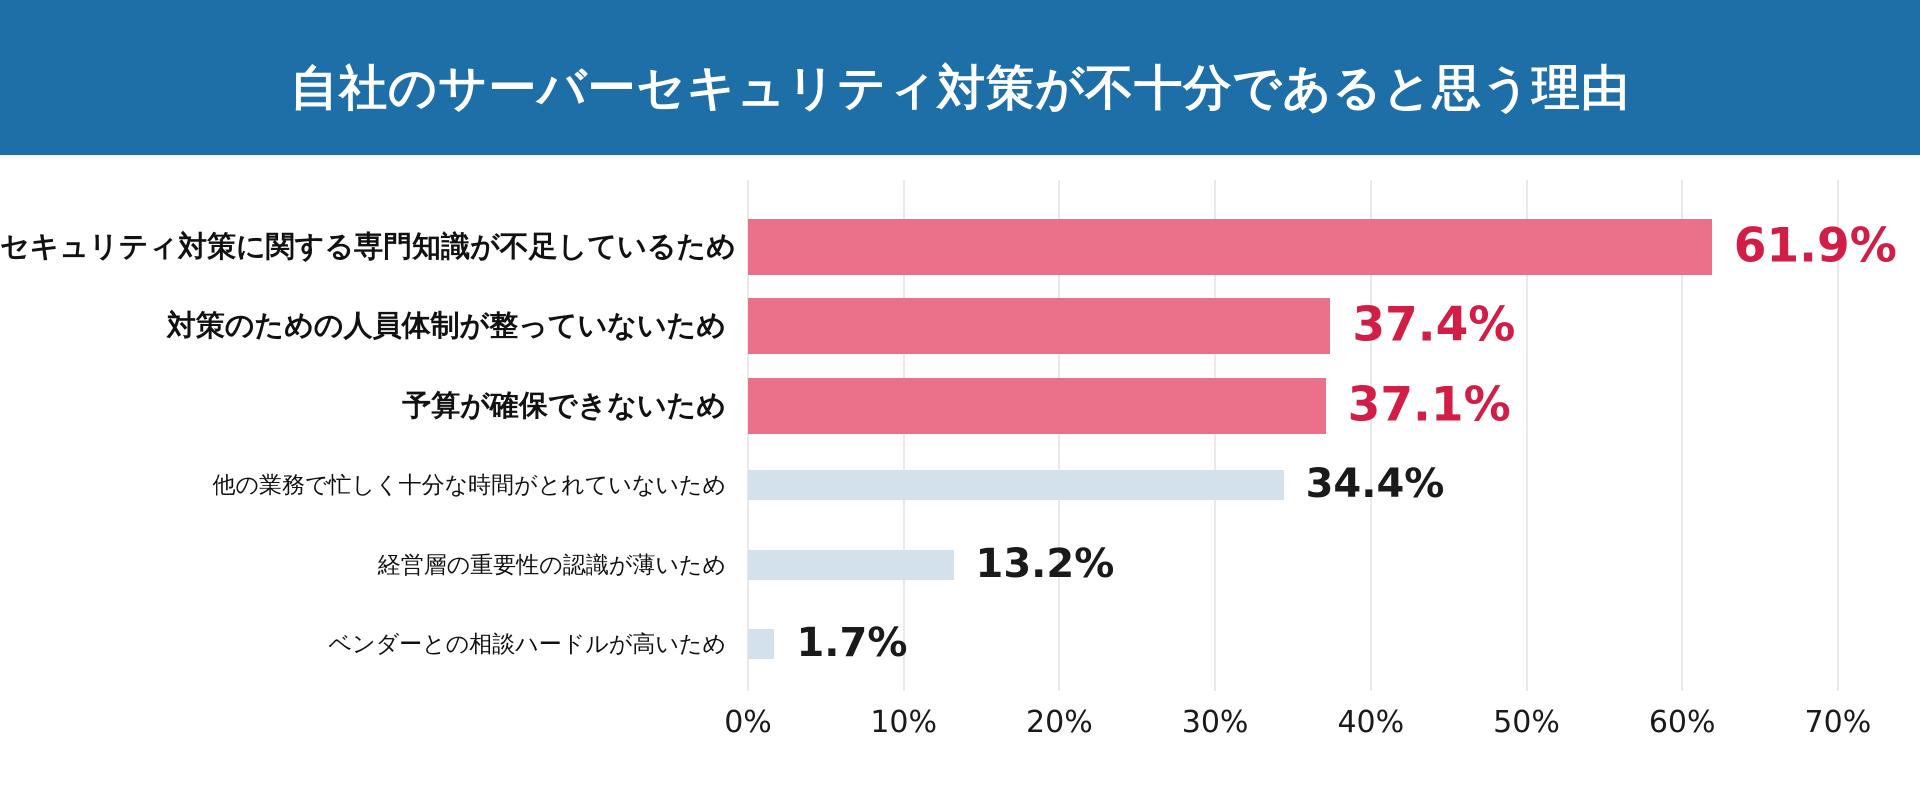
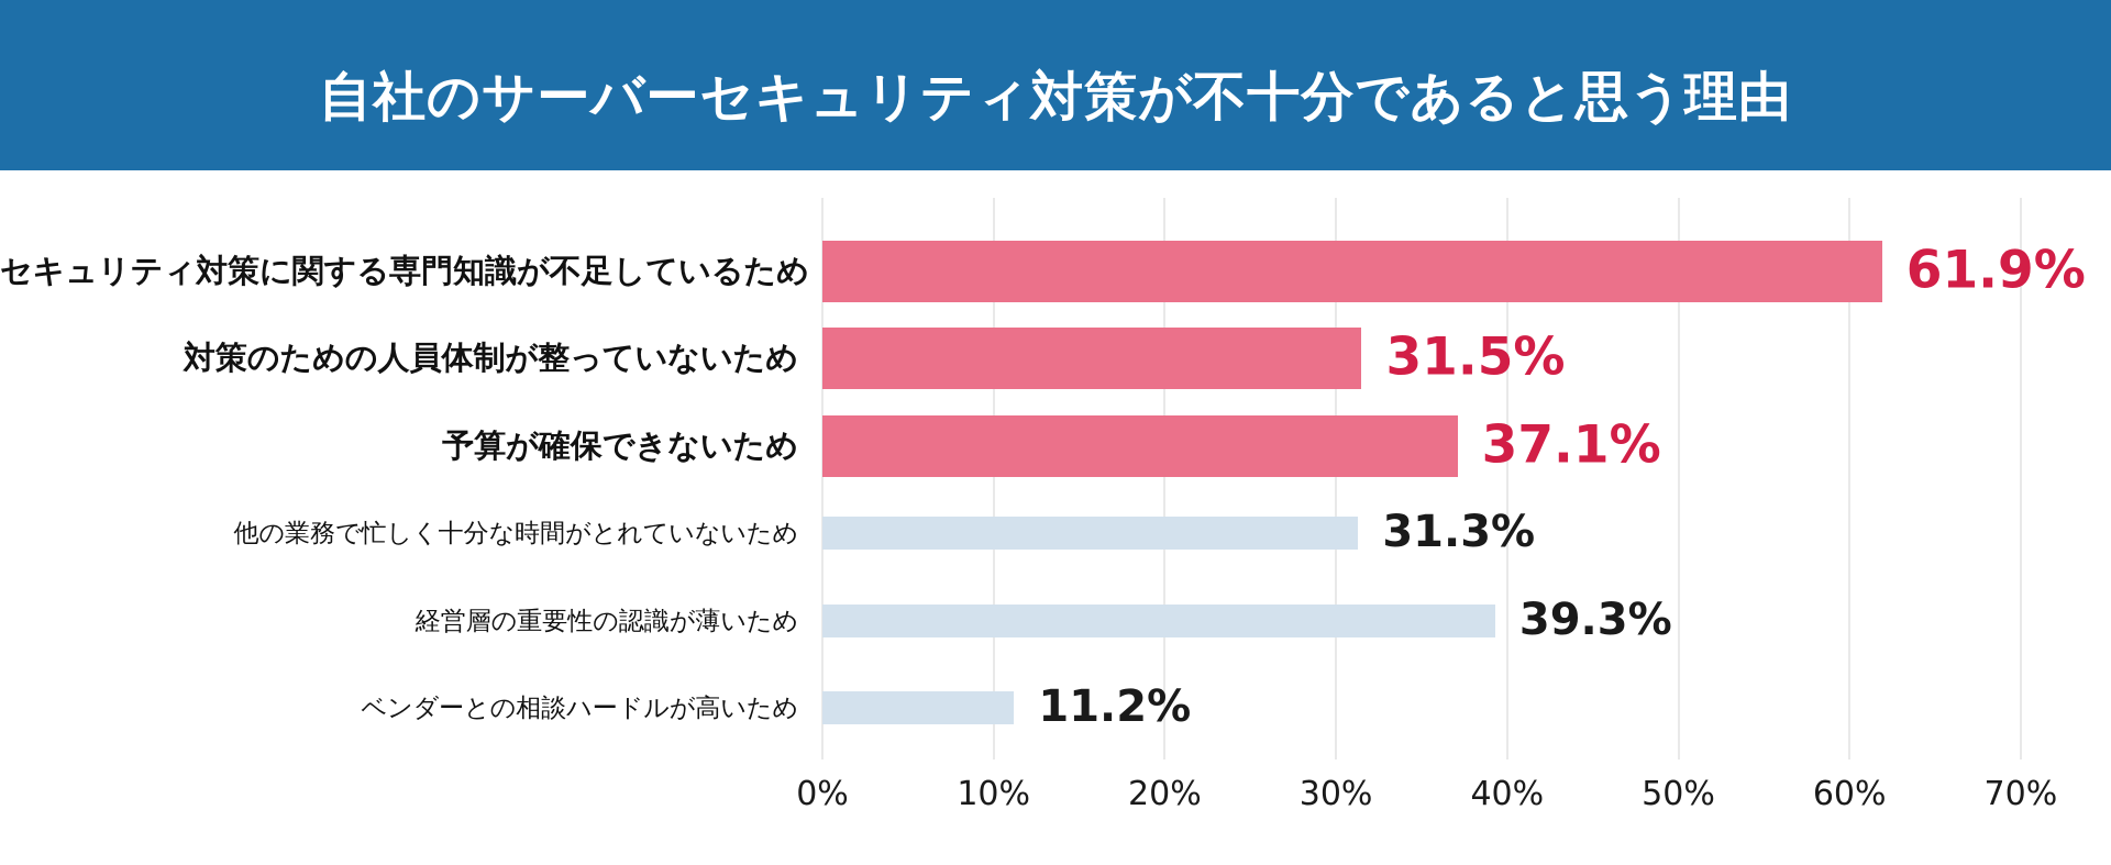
対策のための人員体制が整っていないため: 37.4% -> 31.5%
他の業務で忙しく十分な時間がとれていないため: 34.4% -> 31.3%
経営層の重要性の認識が薄いため: 13.2% -> 39.3%
ベンダーとの相談ハードルが高いため: 1.7% -> 11.2%
